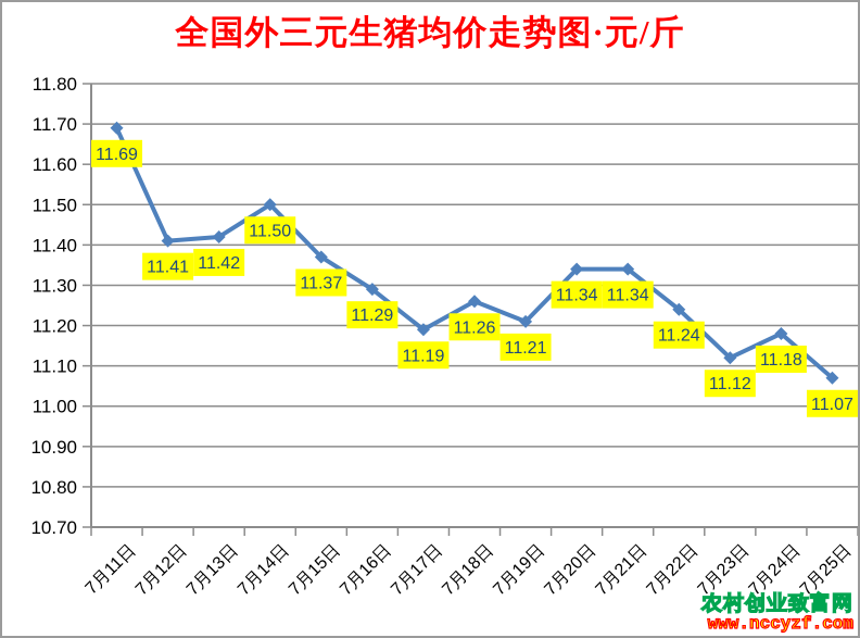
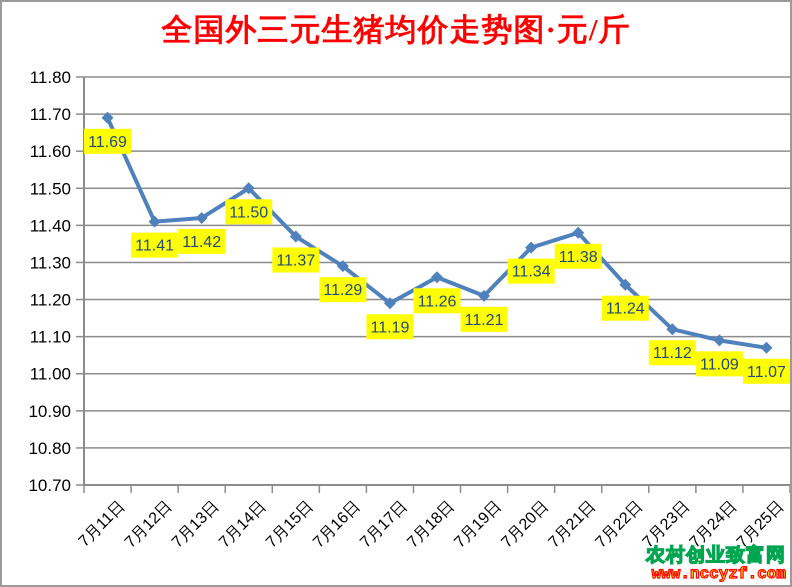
7月21日: 11.34 -> 11.38
7月24日: 11.18 -> 11.09
